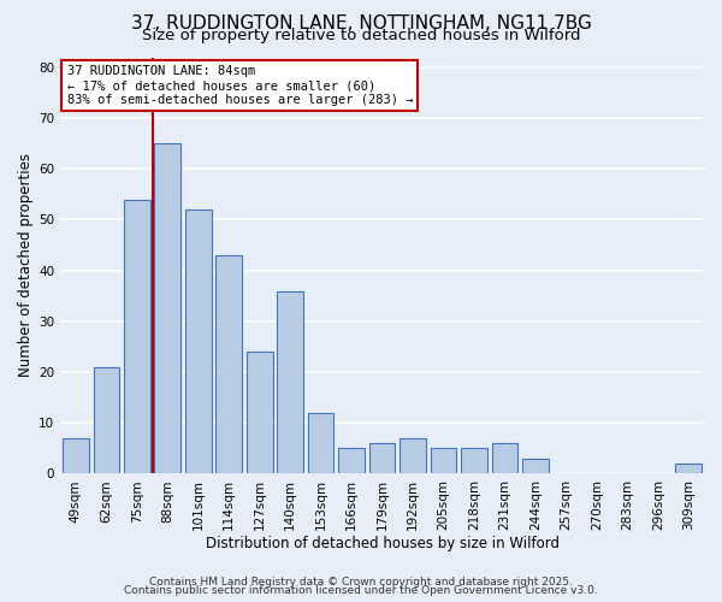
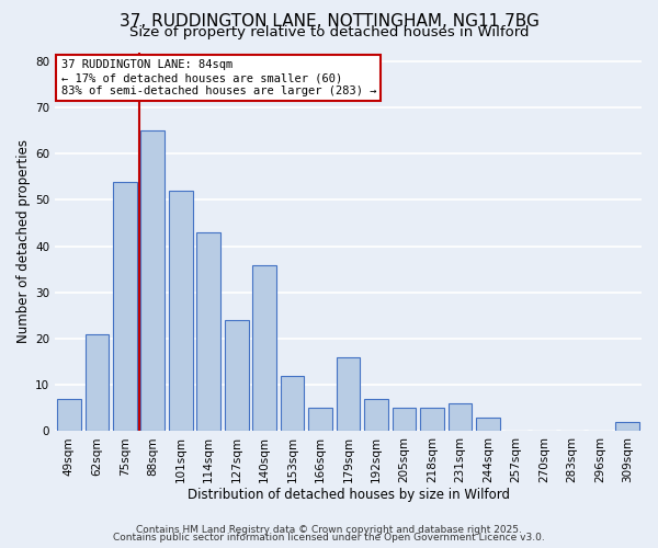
179sqm: 6 -> 16
